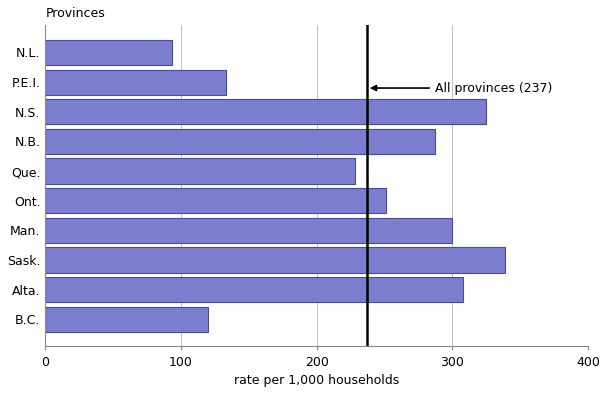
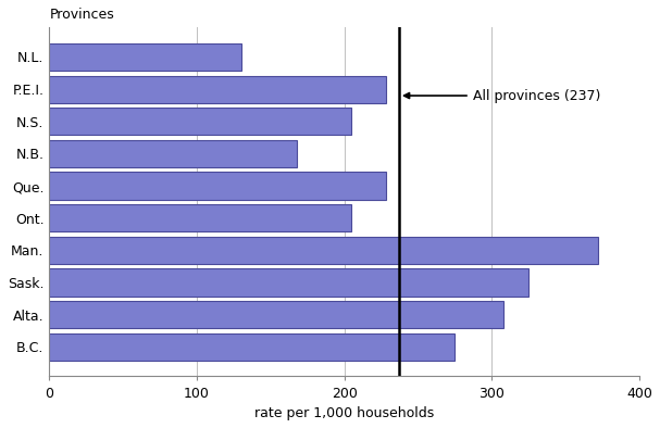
N.L.: 93 -> 130
P.E.I.: 133 -> 228
N.S.: 325 -> 205
N.B.: 287 -> 168
Ont.: 251 -> 205
Man.: 300 -> 372
Sask.: 339 -> 325
B.C.: 120 -> 275
